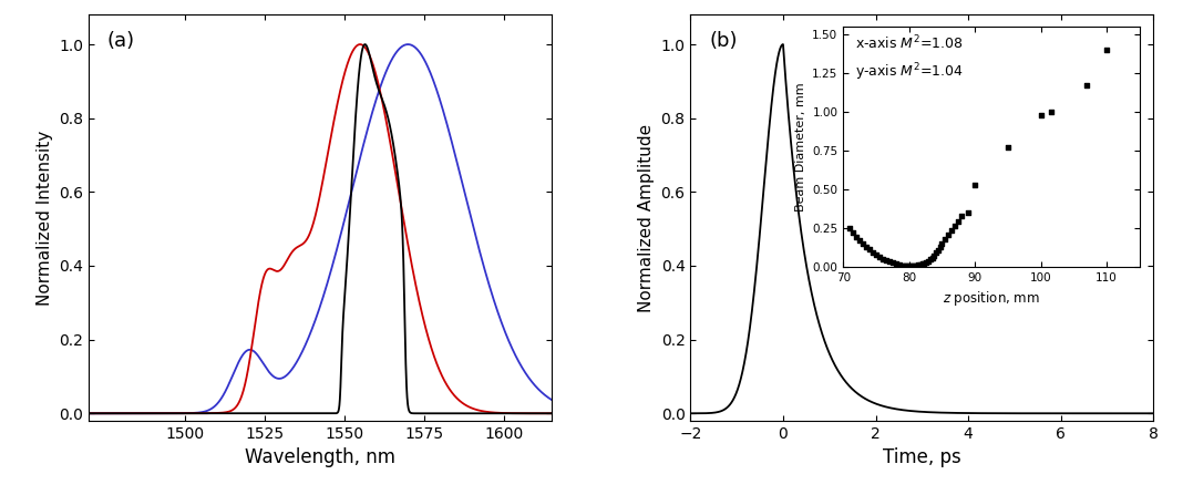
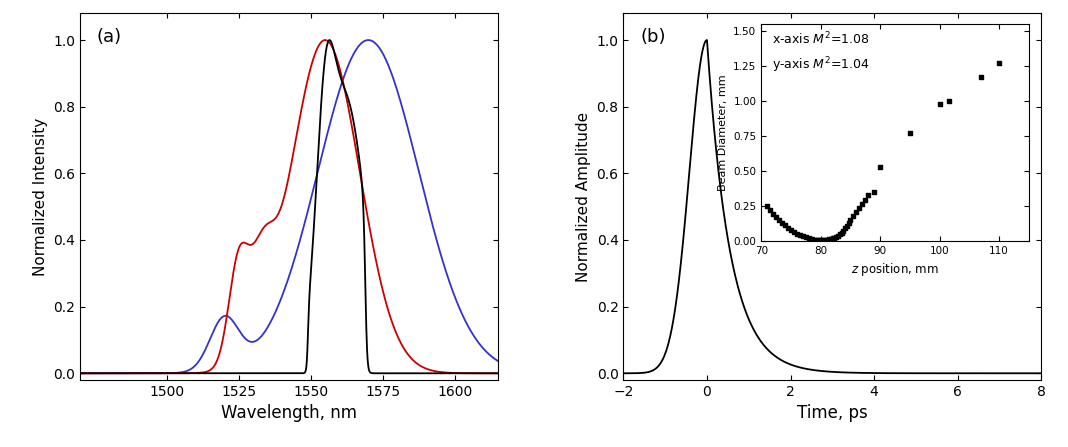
110: 1.40 -> 1.27
